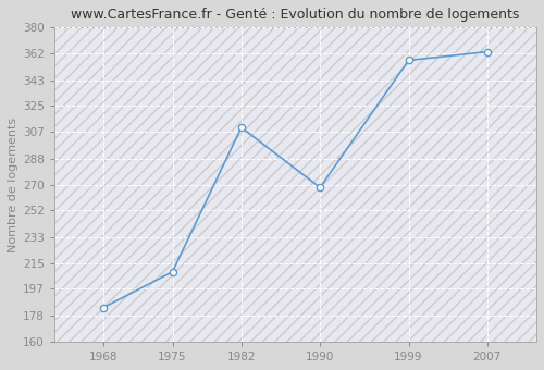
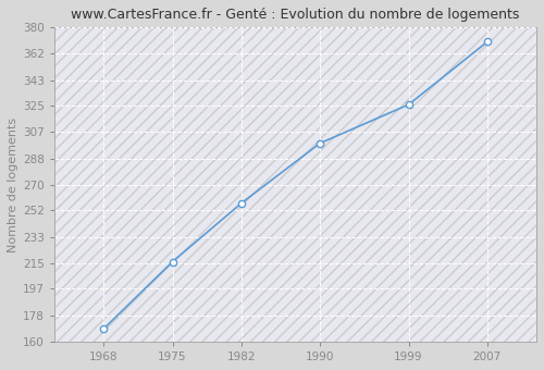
1968: 184 -> 169
1975: 209 -> 216
1982: 310 -> 257
1990: 268 -> 299
1999: 357 -> 326
2007: 363 -> 370
